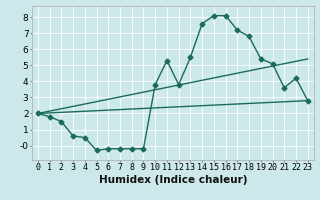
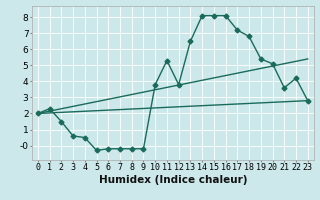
1: 1.8 -> 2.3
13: 5.5 -> 6.5
14: 7.6 -> 8.1
